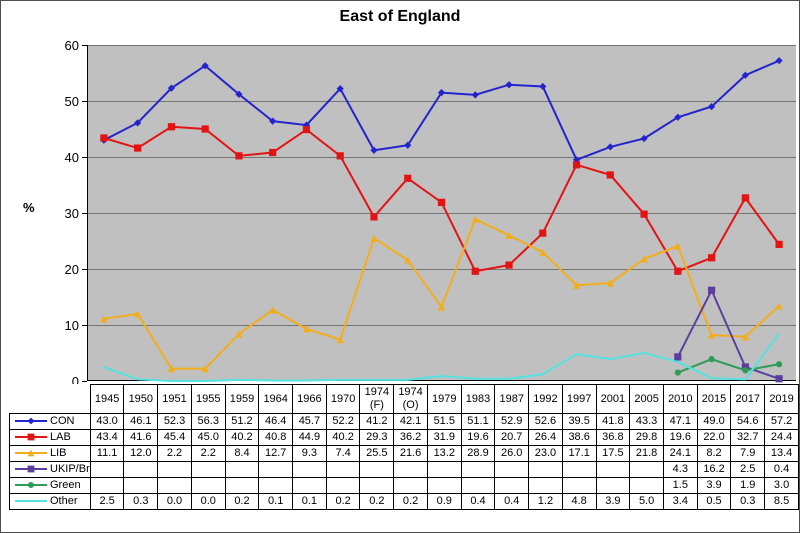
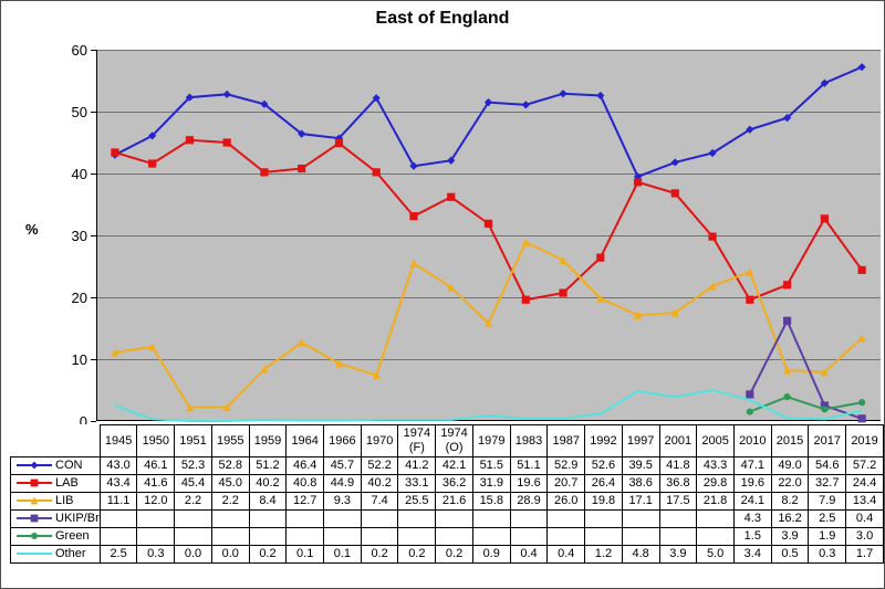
CON/1955: 56.3 -> 52.8
LAB/1974 (F): 29.3 -> 33.1
LIB/1979: 13.2 -> 15.8
LIB/1992: 23.0 -> 19.8
Other/2019: 8.5 -> 1.7
